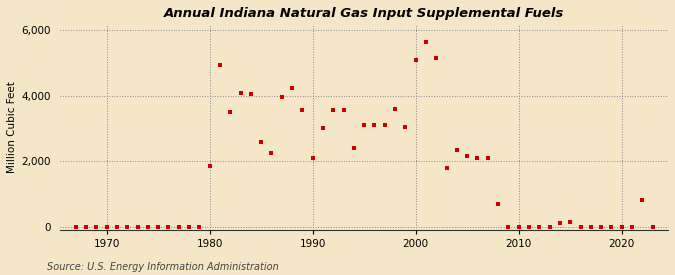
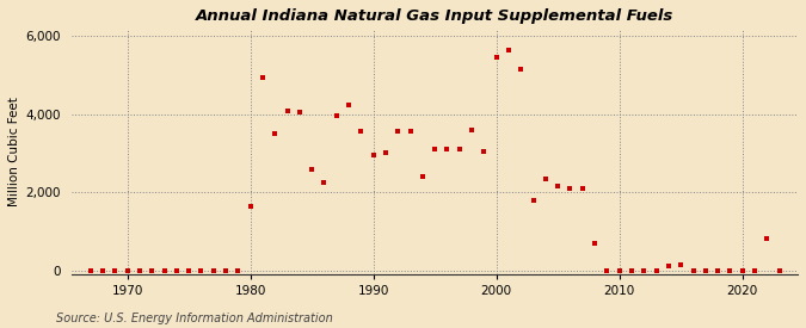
1980: 1,850 -> 1,650
1990: 2,100 -> 2,950
2000: 5,100 -> 5,450
